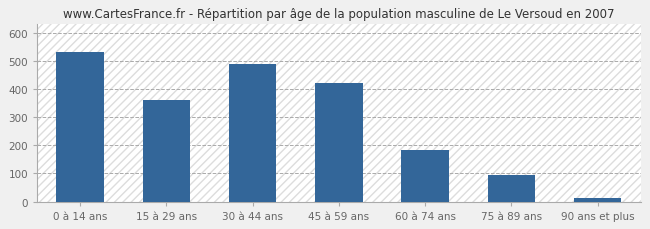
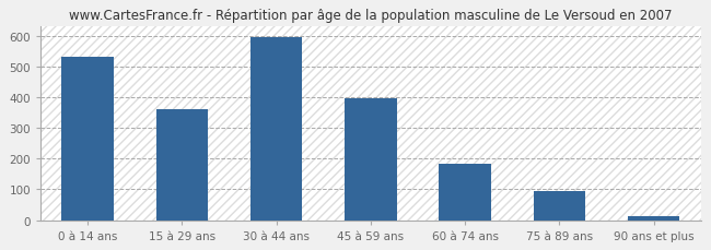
30 à 44 ans: 490 -> 595
45 à 59 ans: 420 -> 397
